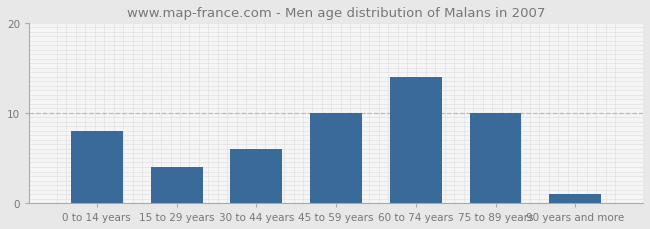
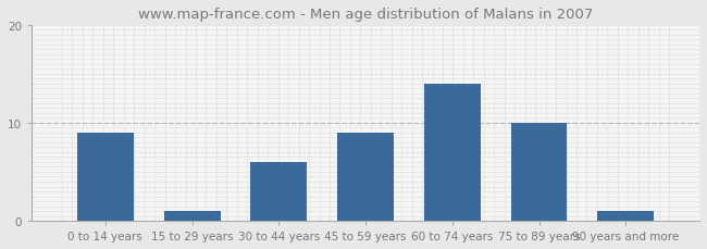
0 to 14 years: 8 -> 9
15 to 29 years: 4 -> 1
45 to 59 years: 10 -> 9
